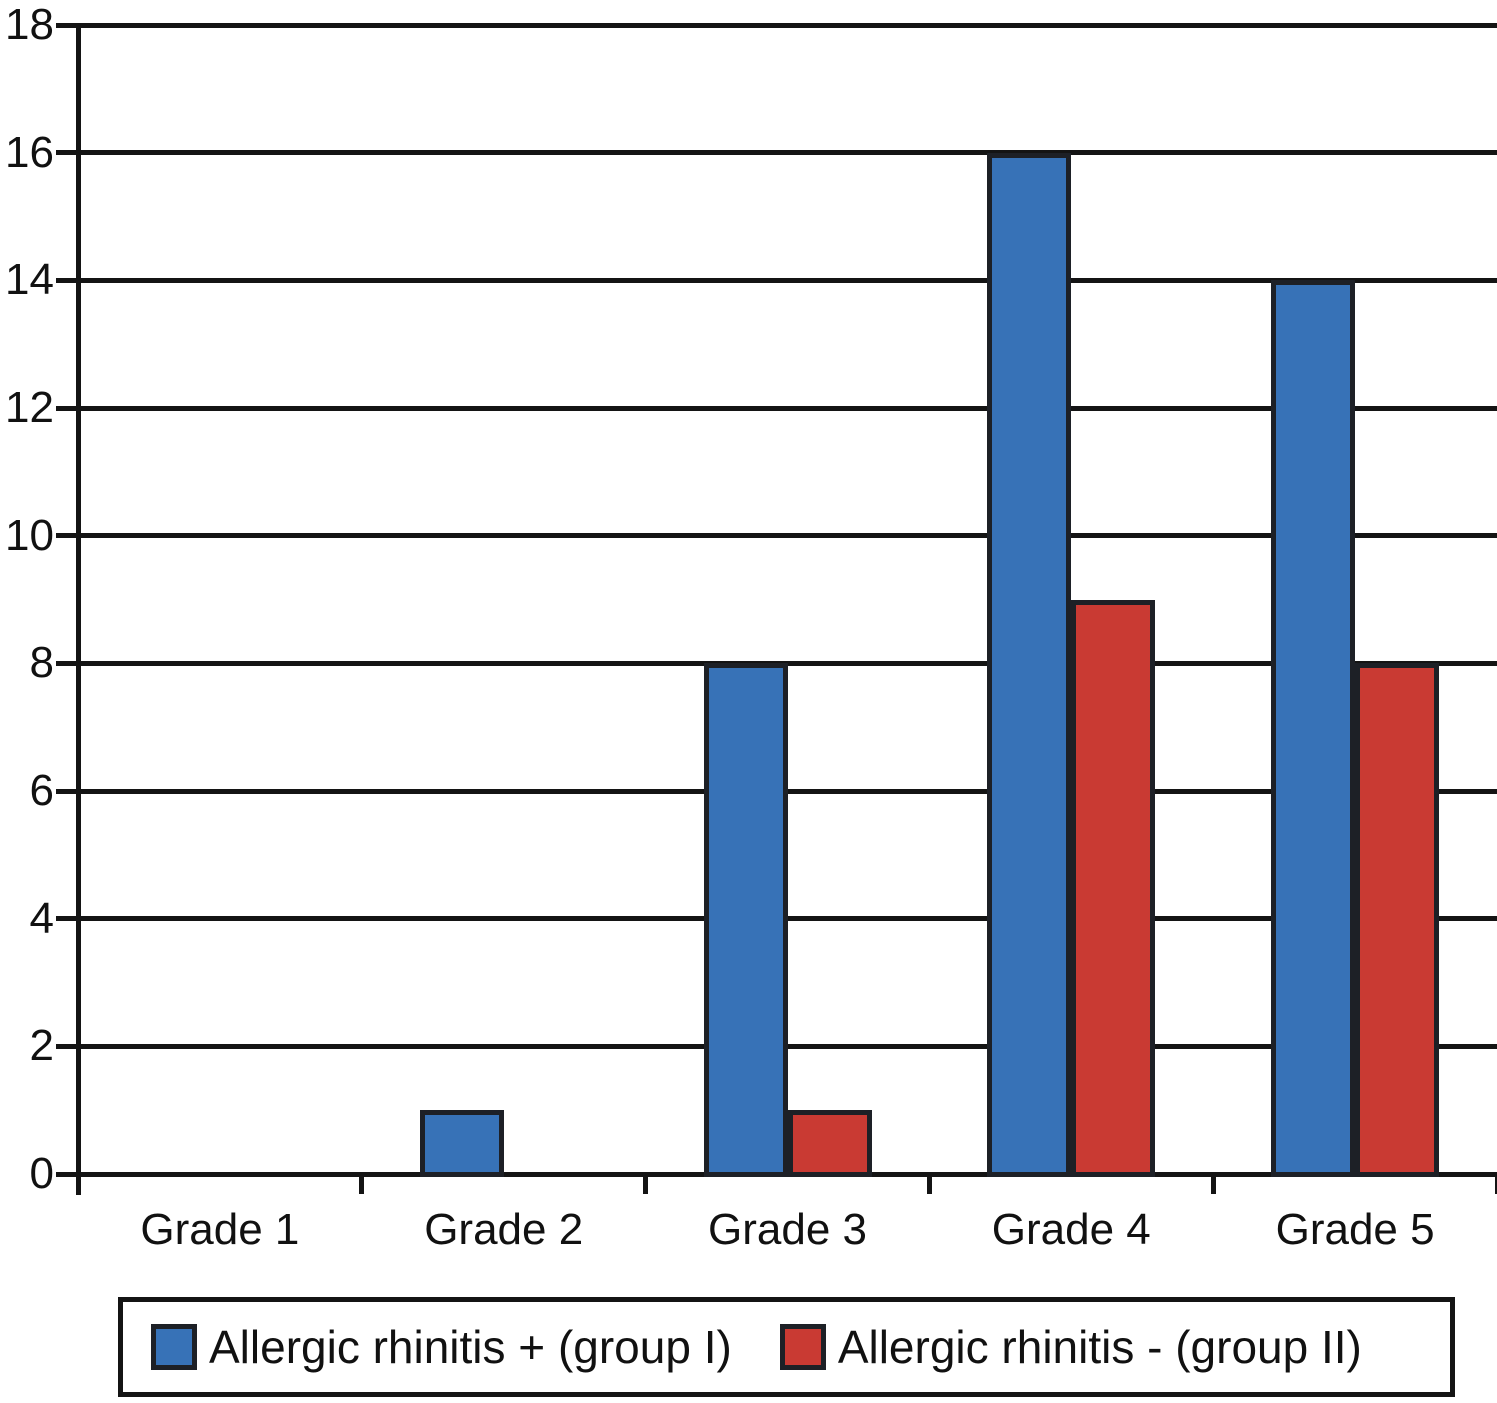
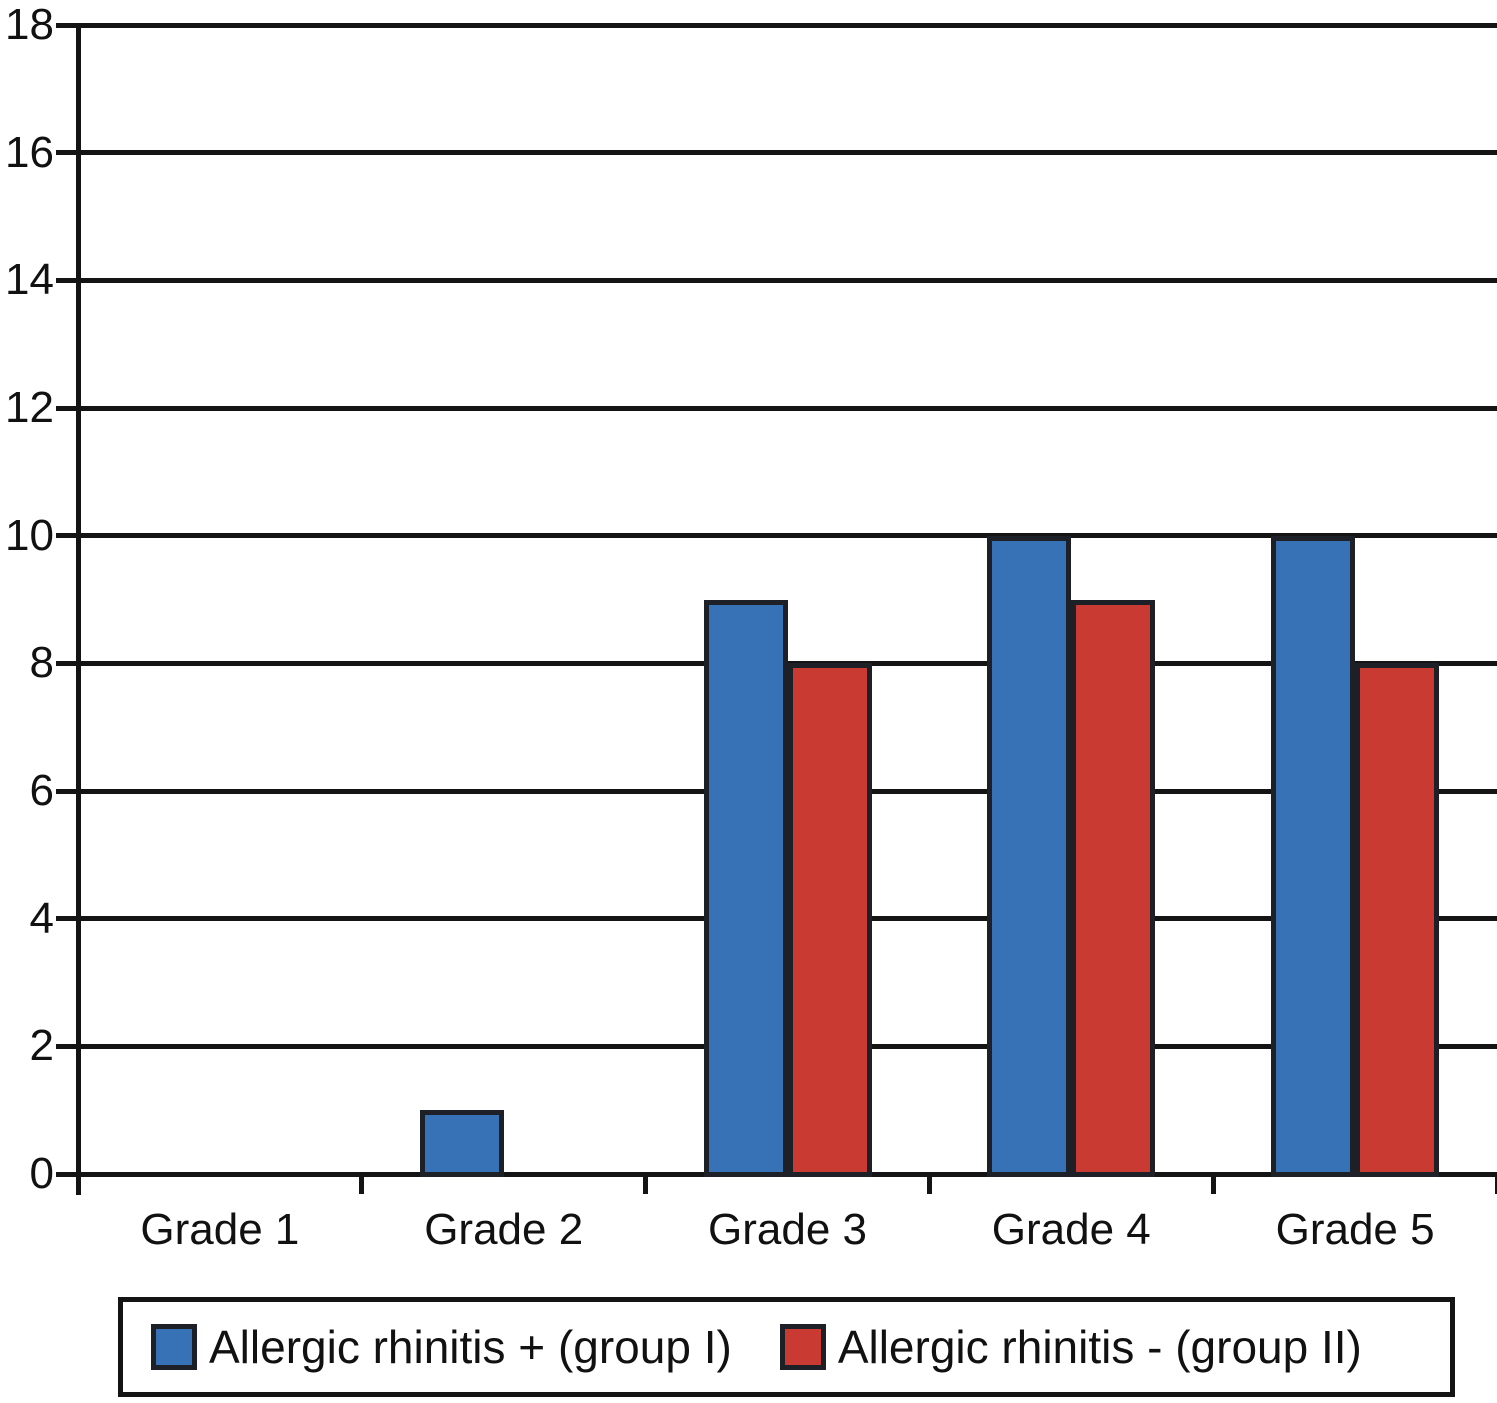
Allergic rhinitis + (group I)/Grade 3: 8 -> 9
Allergic rhinitis - (group II)/Grade 3: 1 -> 8
Allergic rhinitis + (group I)/Grade 4: 16 -> 10
Allergic rhinitis + (group I)/Grade 5: 14 -> 10
